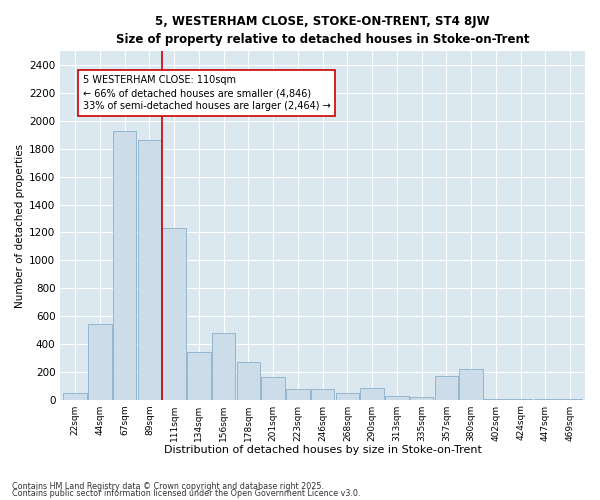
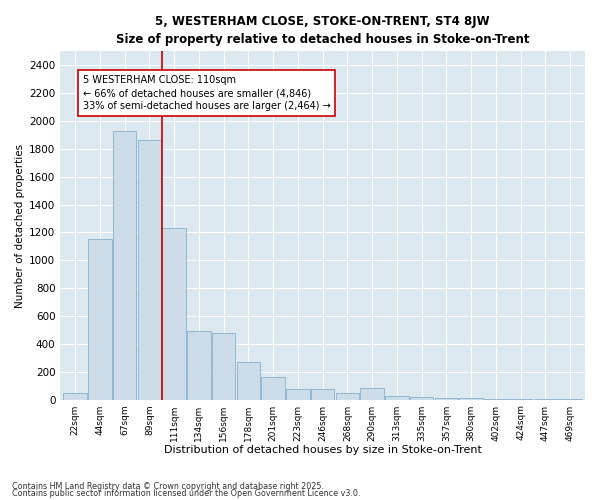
44sqm: 540 -> 1150
134sqm: 340 -> 490
357sqm: 170 -> 10
380sqm: 220 -> 10
